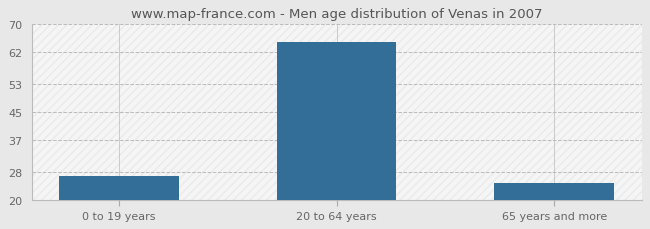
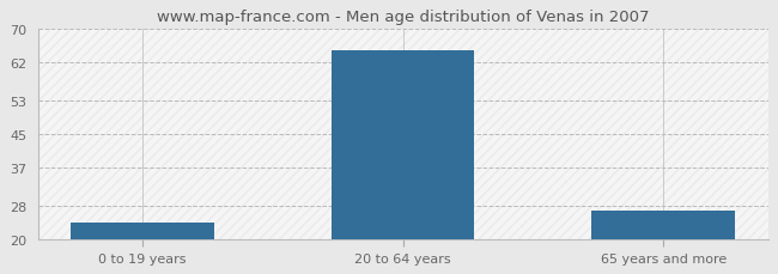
0 to 19 years: 27 -> 24
65 years and more: 25 -> 27
